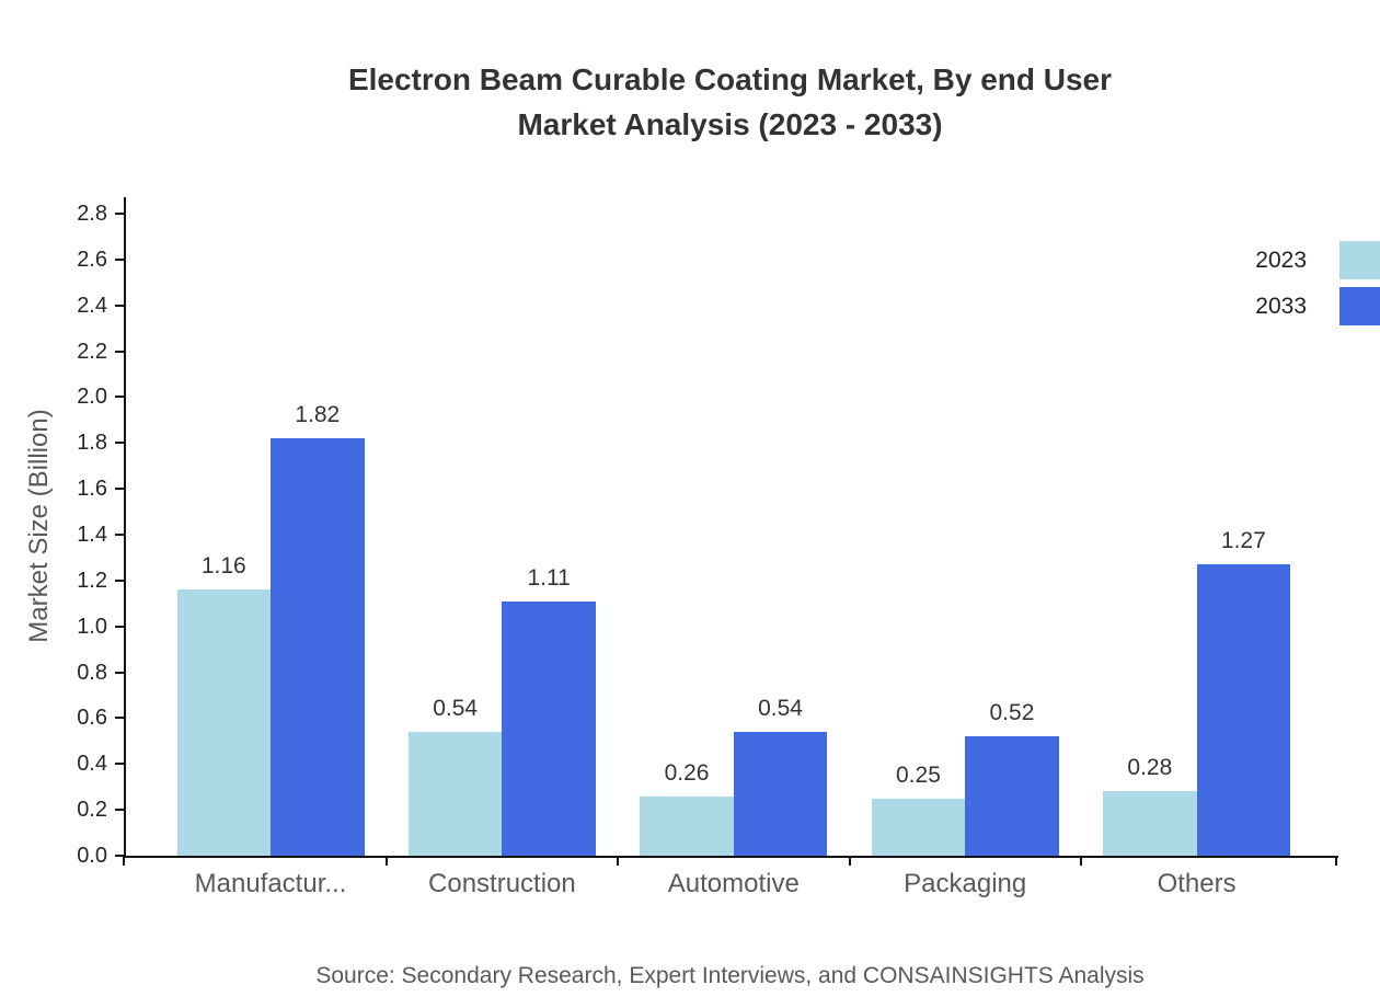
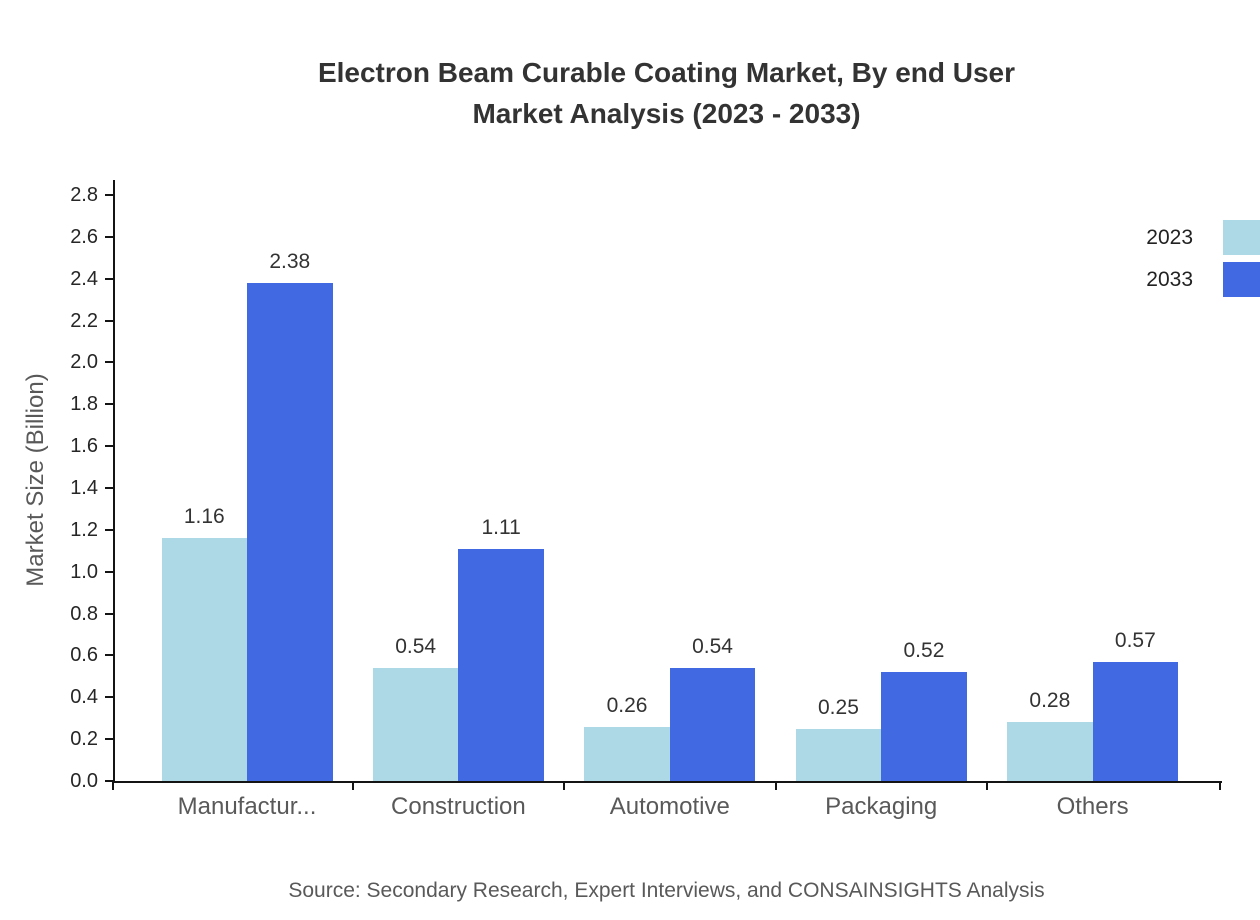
2033/Manufactur...: 1.82 -> 2.38
2033/Others: 1.27 -> 0.57
